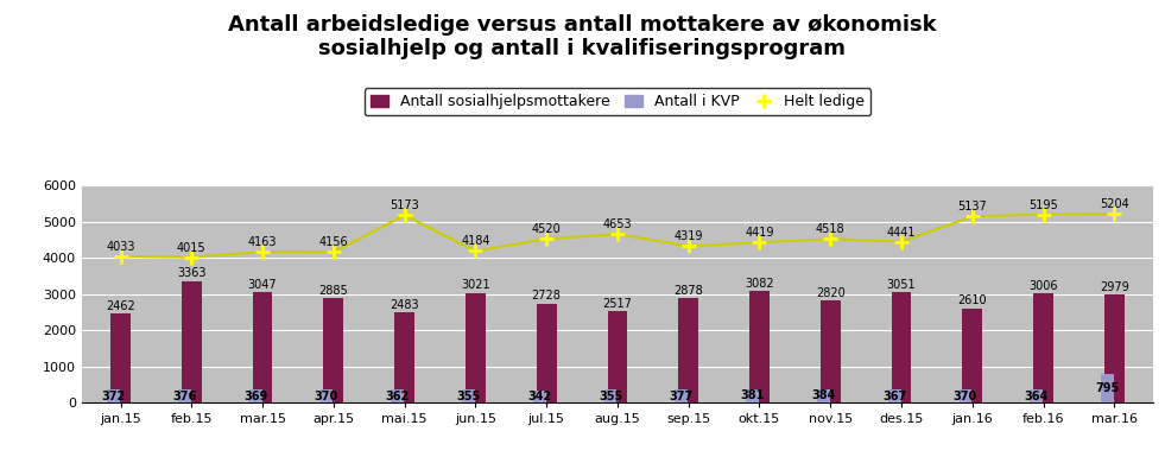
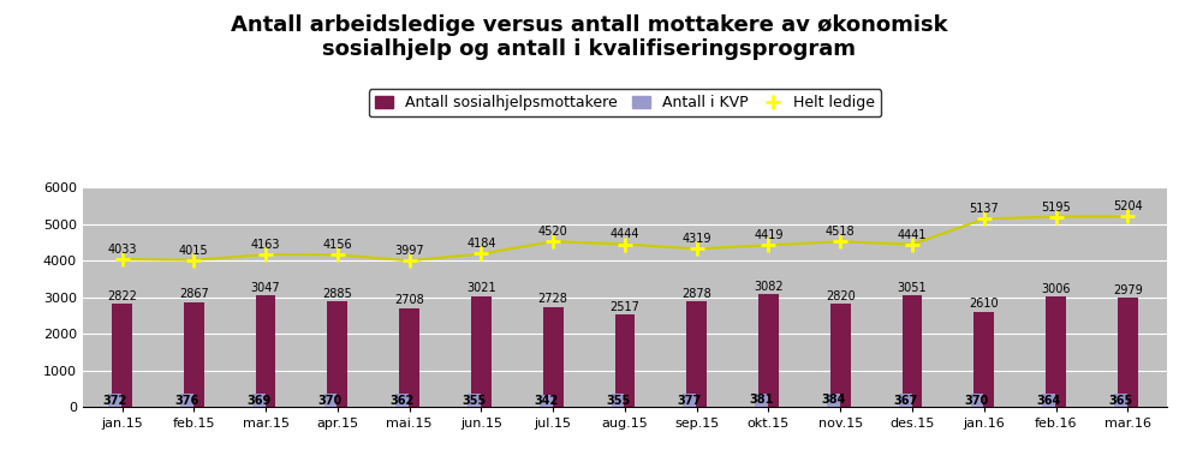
Antall sosialhjelpsmottakere/jan.15: 2462 -> 2822
Antall sosialhjelpsmottakere/feb.15: 3363 -> 2867
Antall sosialhjelpsmottakere/mai.15: 2483 -> 2708
Helt ledige/mai.15: 5173 -> 3997
Helt ledige/aug.15: 4653 -> 4444
Antall i KVP/mar.16: 795 -> 365
